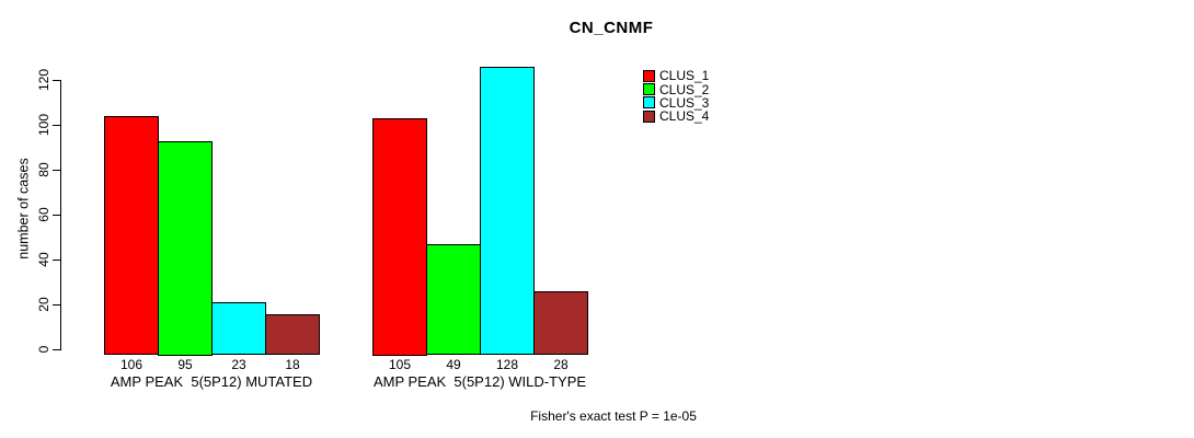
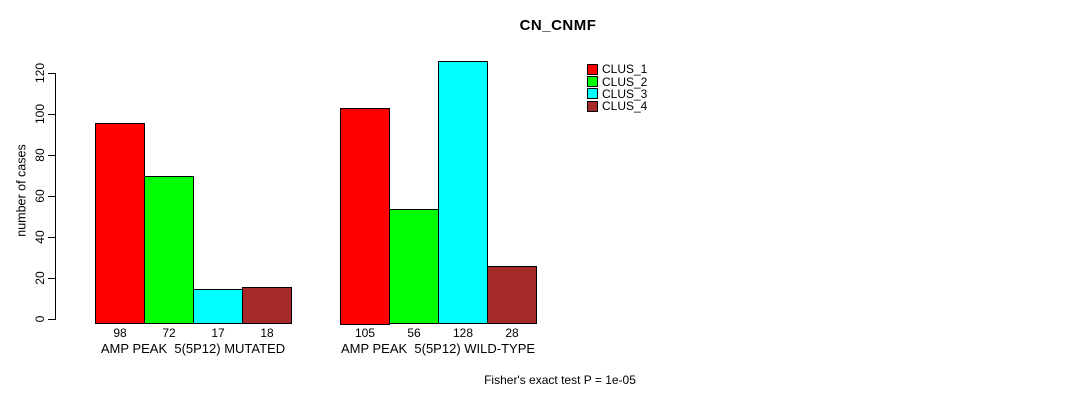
CLUS_1/AMP PEAK 5(5P12) MUTATED: 106 -> 98
CLUS_2/AMP PEAK 5(5P12) MUTATED: 95 -> 72
CLUS_3/AMP PEAK 5(5P12) MUTATED: 23 -> 17
CLUS_2/AMP PEAK 5(5P12) WILD-TYPE: 49 -> 56
